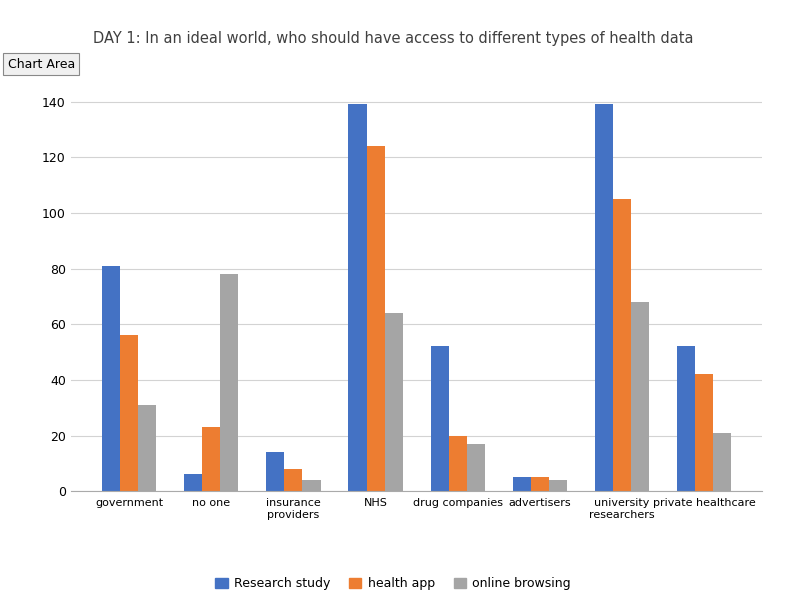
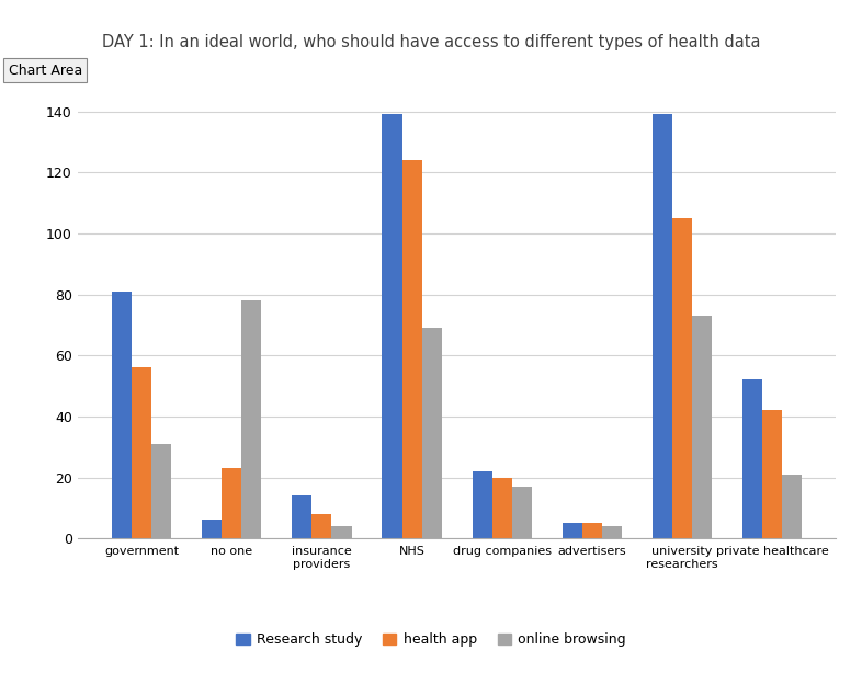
online browsing/NHS: 64 -> 69
Research study/drug companies: 52 -> 22
online browsing/university researchers: 68 -> 73
